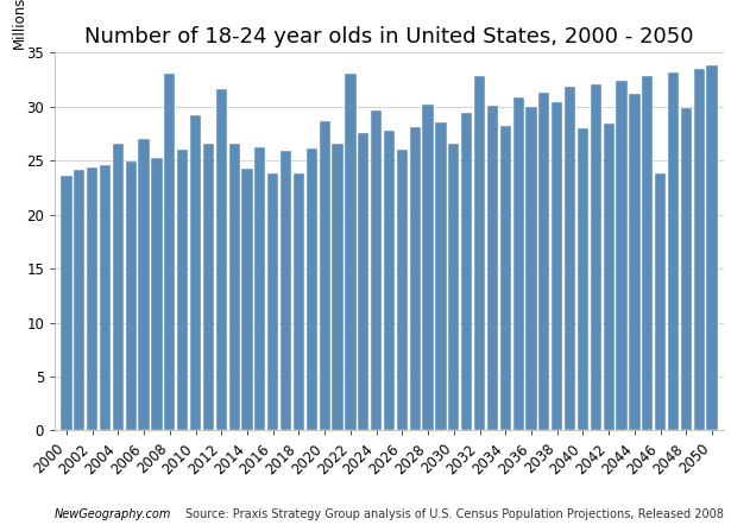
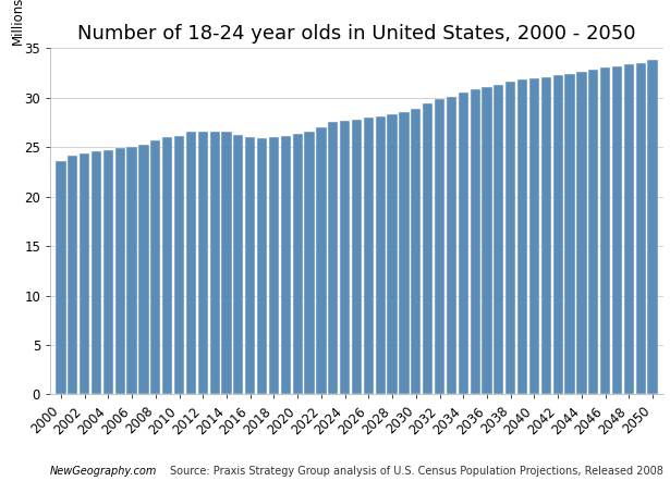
2004: 26.6 -> 24.7
2006: 27.0 -> 25.0
2008: 33.0 -> 25.7
2010: 29.2 -> 26.1
2012: 31.6 -> 26.6
2014: 24.2 -> 26.6
2016: 23.8 -> 26.0
2018: 23.8 -> 26.0
2020: 28.6 -> 26.3
2022: 33.0 -> 27.0
2024: 29.6 -> 27.7
2026: 26.0 -> 28.0
2028: 30.2 -> 28.3
2030: 26.6 -> 28.9
2032: 32.8 -> 29.8
2034: 28.2 -> 30.5
2036: 30.0 -> 31.1
2038: 30.4 -> 31.6
2040: 28.0 -> 31.9
2042: 28.4 -> 32.3
2044: 31.2 -> 32.6
2046: 23.8 -> 33.0
2048: 29.8 -> 33.4
